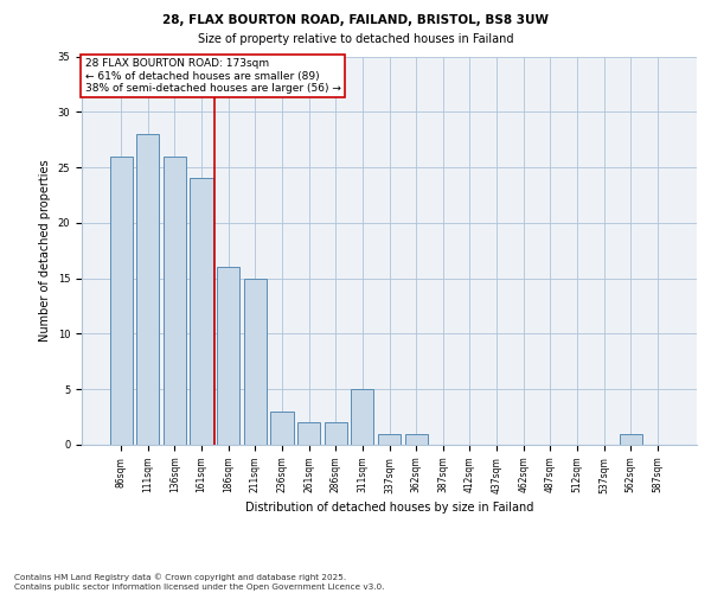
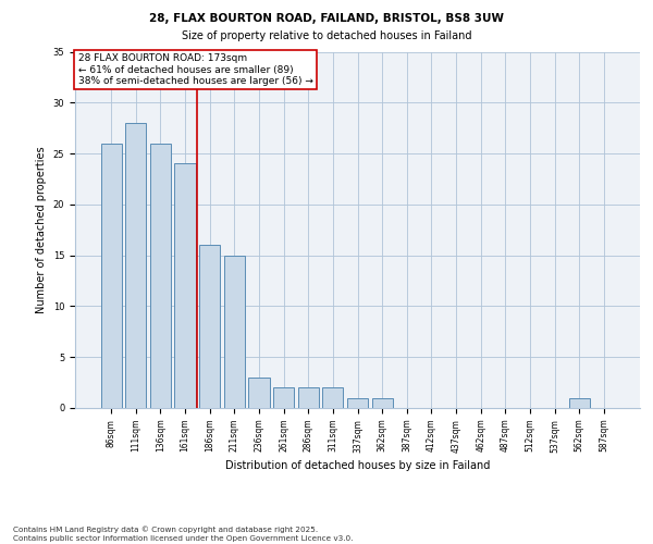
311sqm: 5 -> 2
